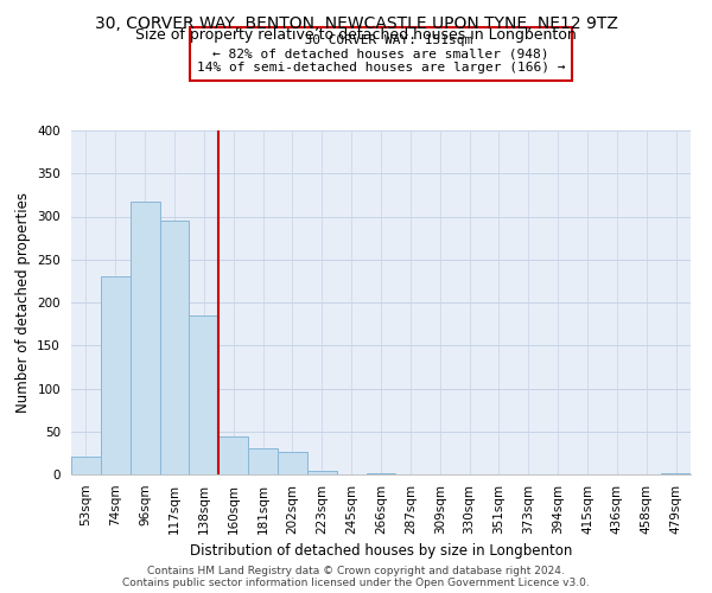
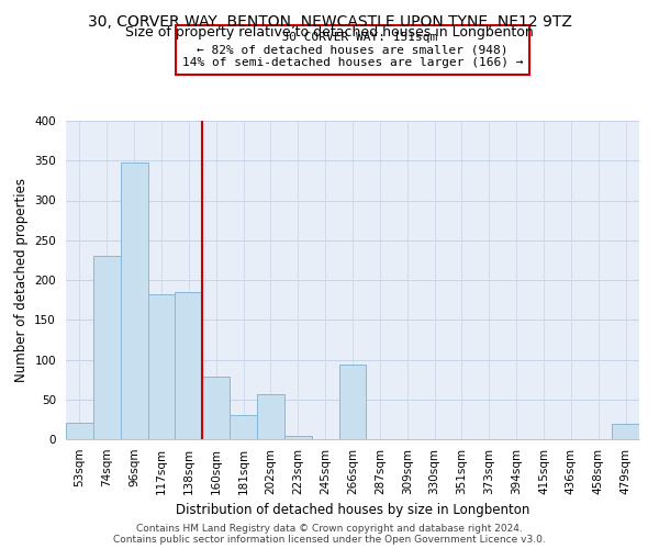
96sqm: 317 -> 348
117sqm: 295 -> 182
160sqm: 44 -> 78
202sqm: 26 -> 56
266sqm: 1 -> 94
479sqm: 1 -> 20
